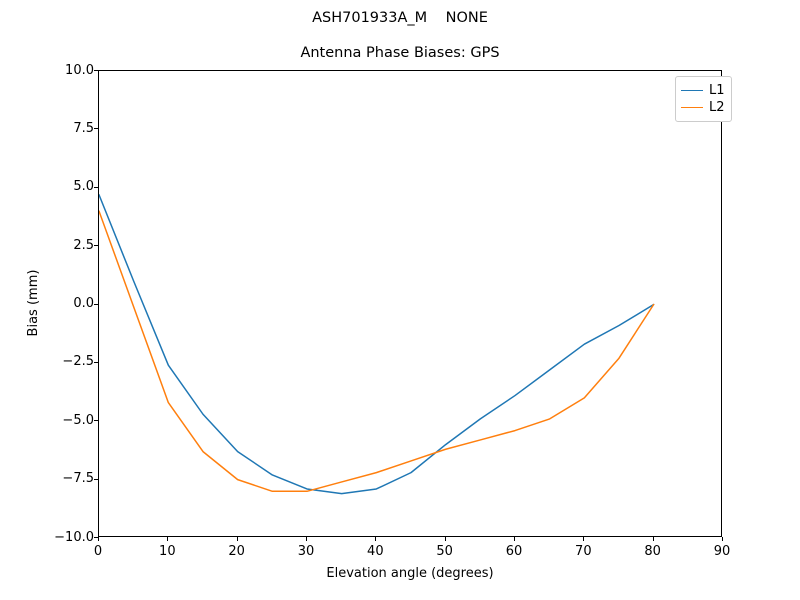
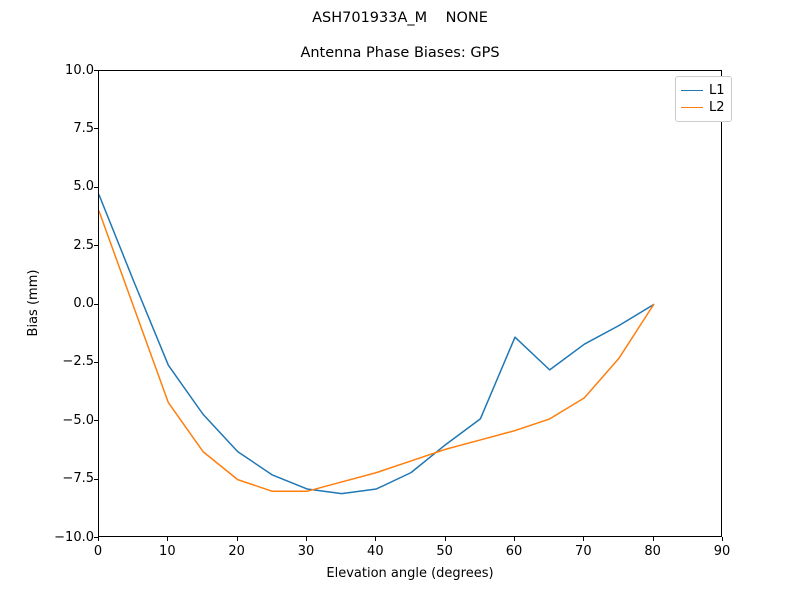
L1/60: -3.9 -> -1.4
